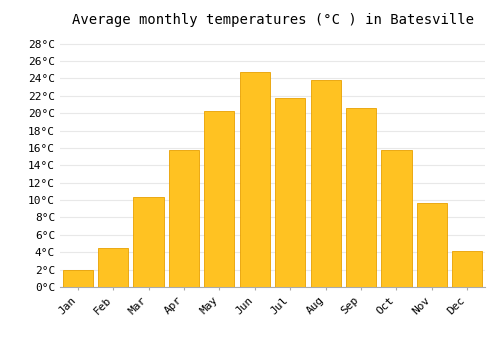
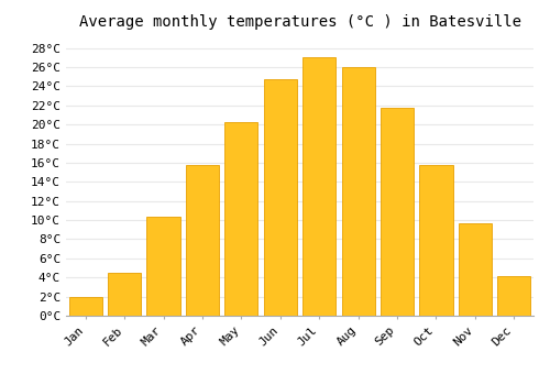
Jul: 21.8°C -> 27.1°C
Aug: 23.8°C -> 26.0°C
Sep: 20.6°C -> 21.7°C
